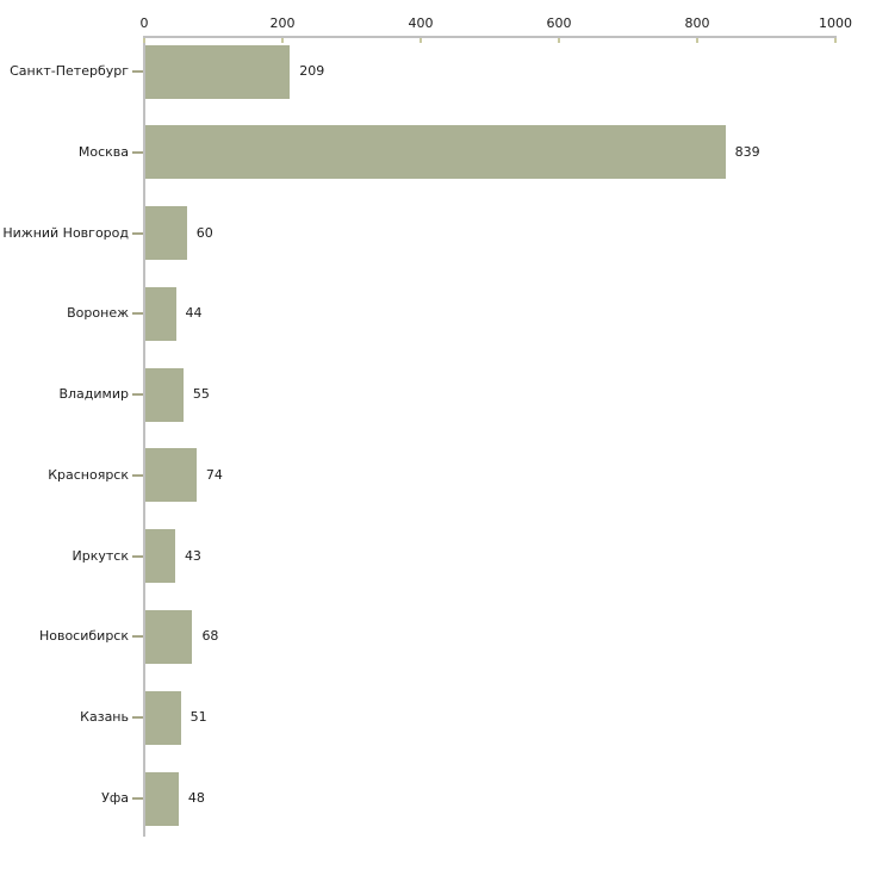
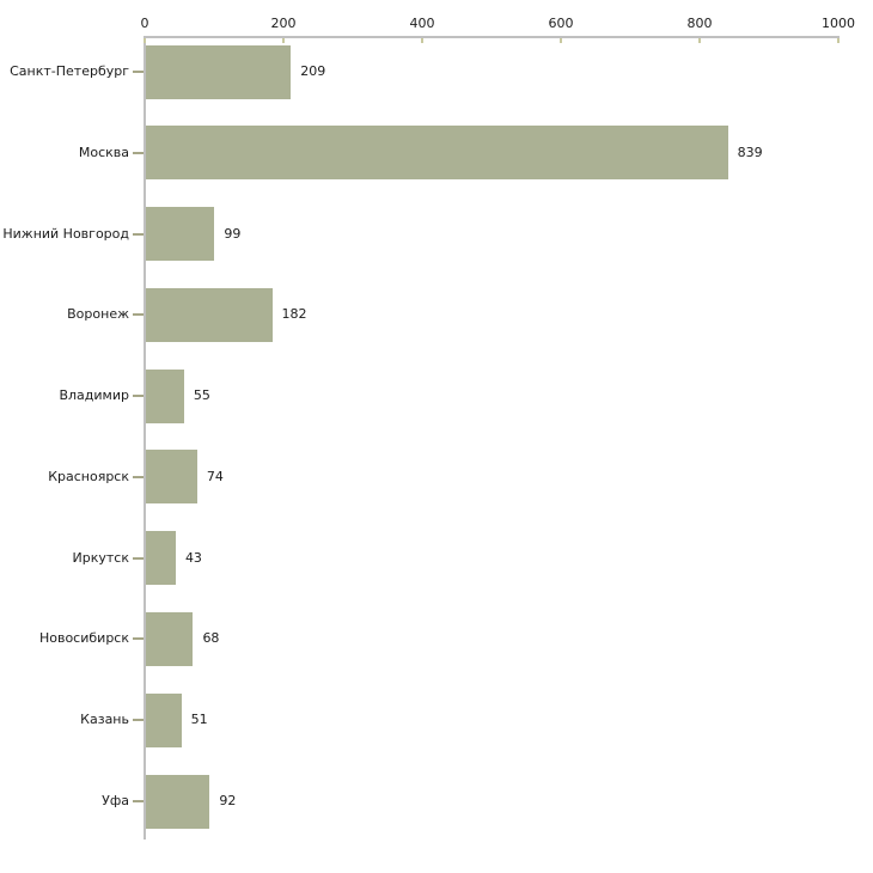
Нижний Новгород: 60 -> 99
Воронеж: 44 -> 182
Уфа: 48 -> 92
